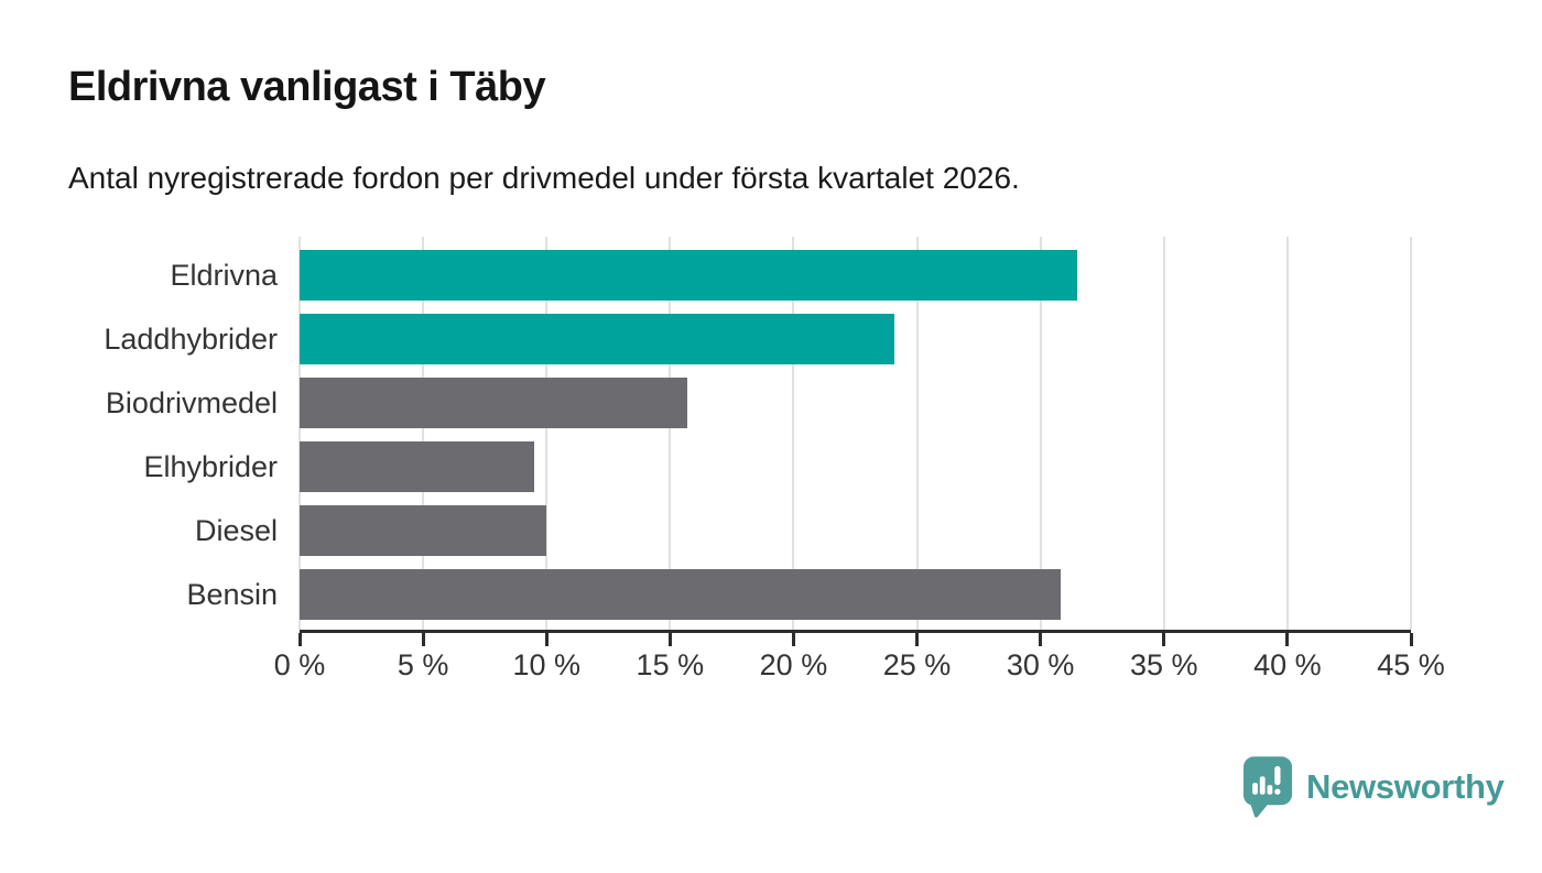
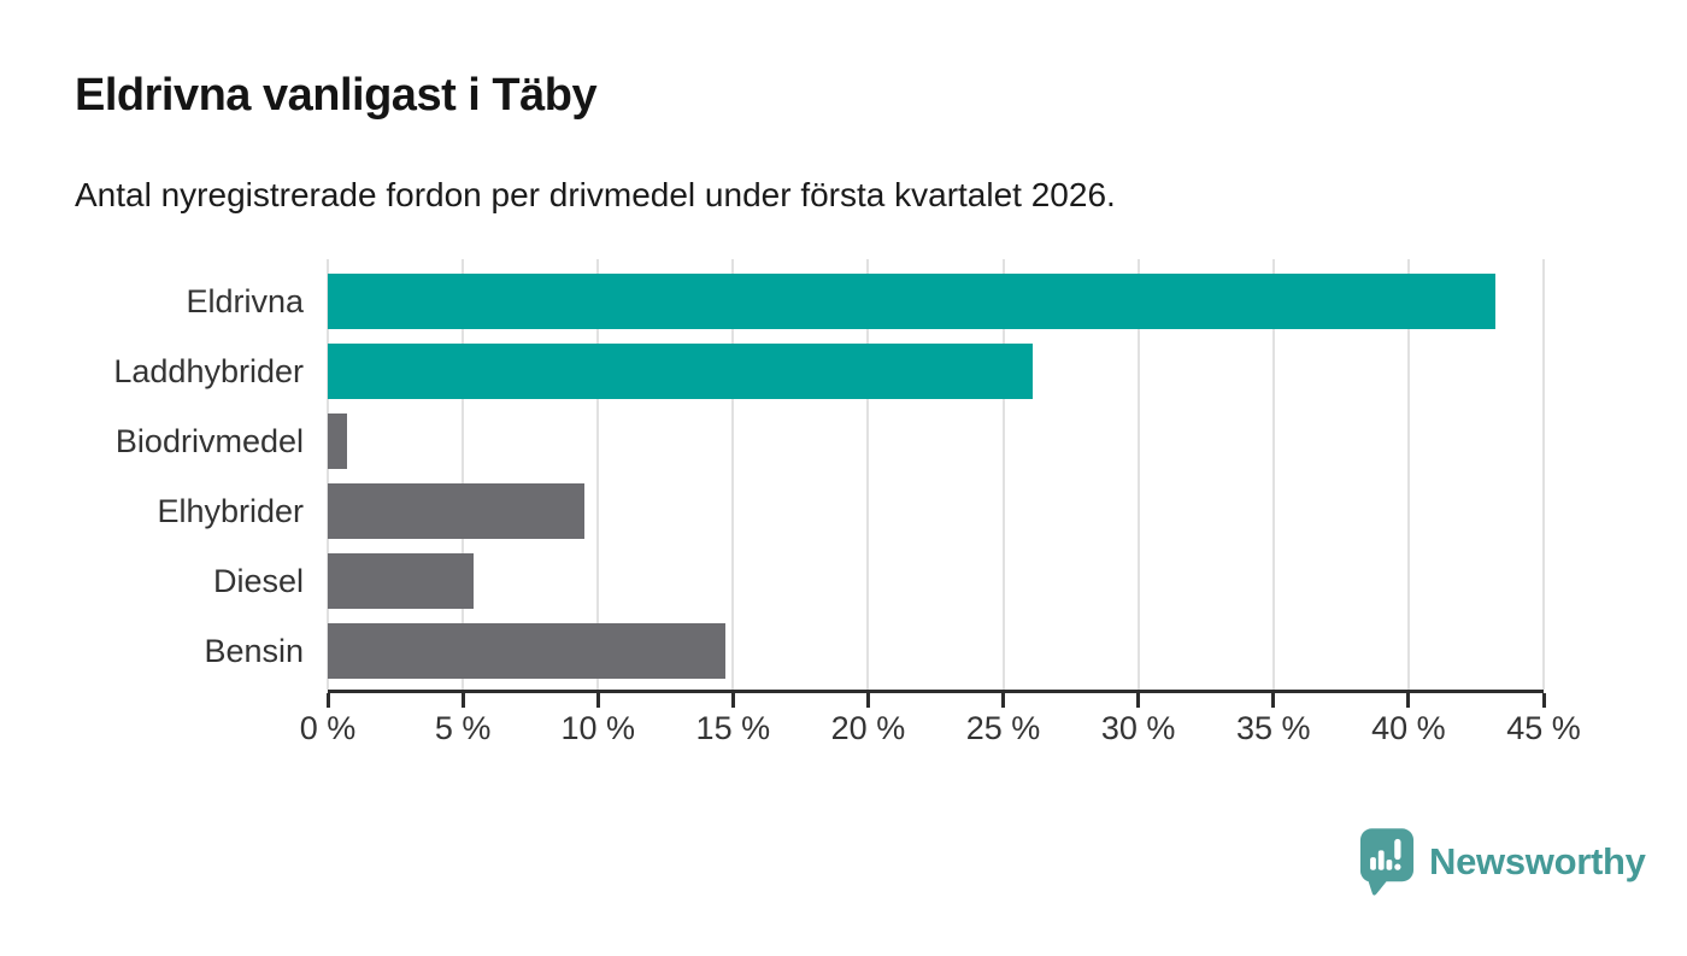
Eldrivna: 31.5% -> 43.2%
Laddhybrider: 24.1% -> 26.1%
Biodrivmedel: 15.7% -> 0.7%
Diesel: 10.0% -> 5.4%
Bensin: 30.8% -> 14.7%
